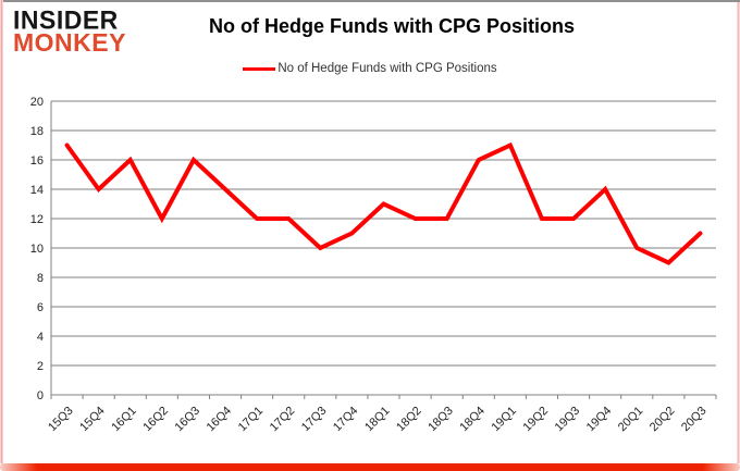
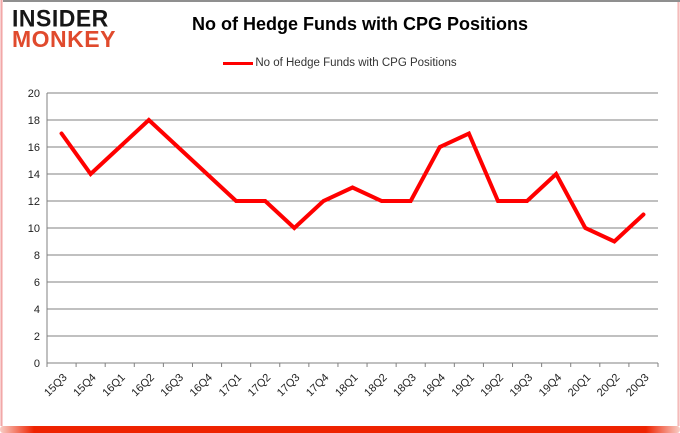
16Q2: 12 -> 18
17Q4: 11 -> 12
